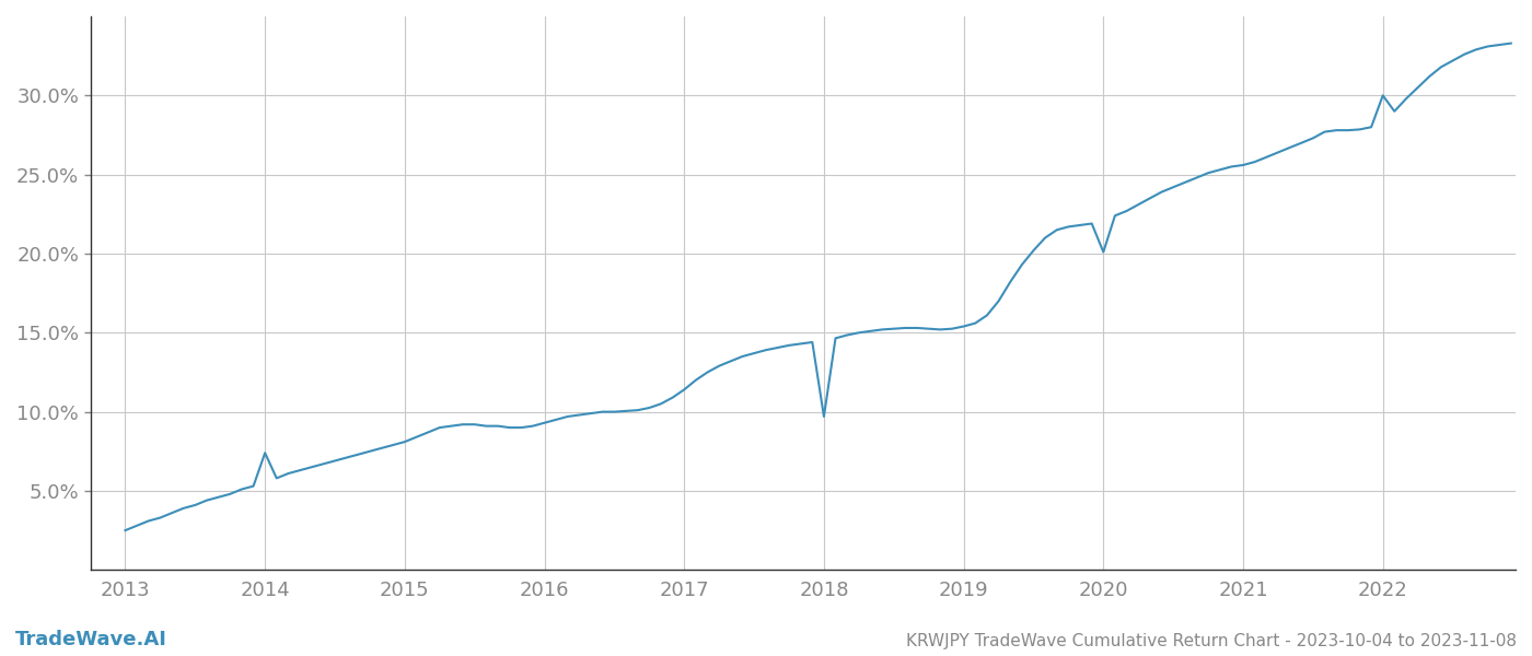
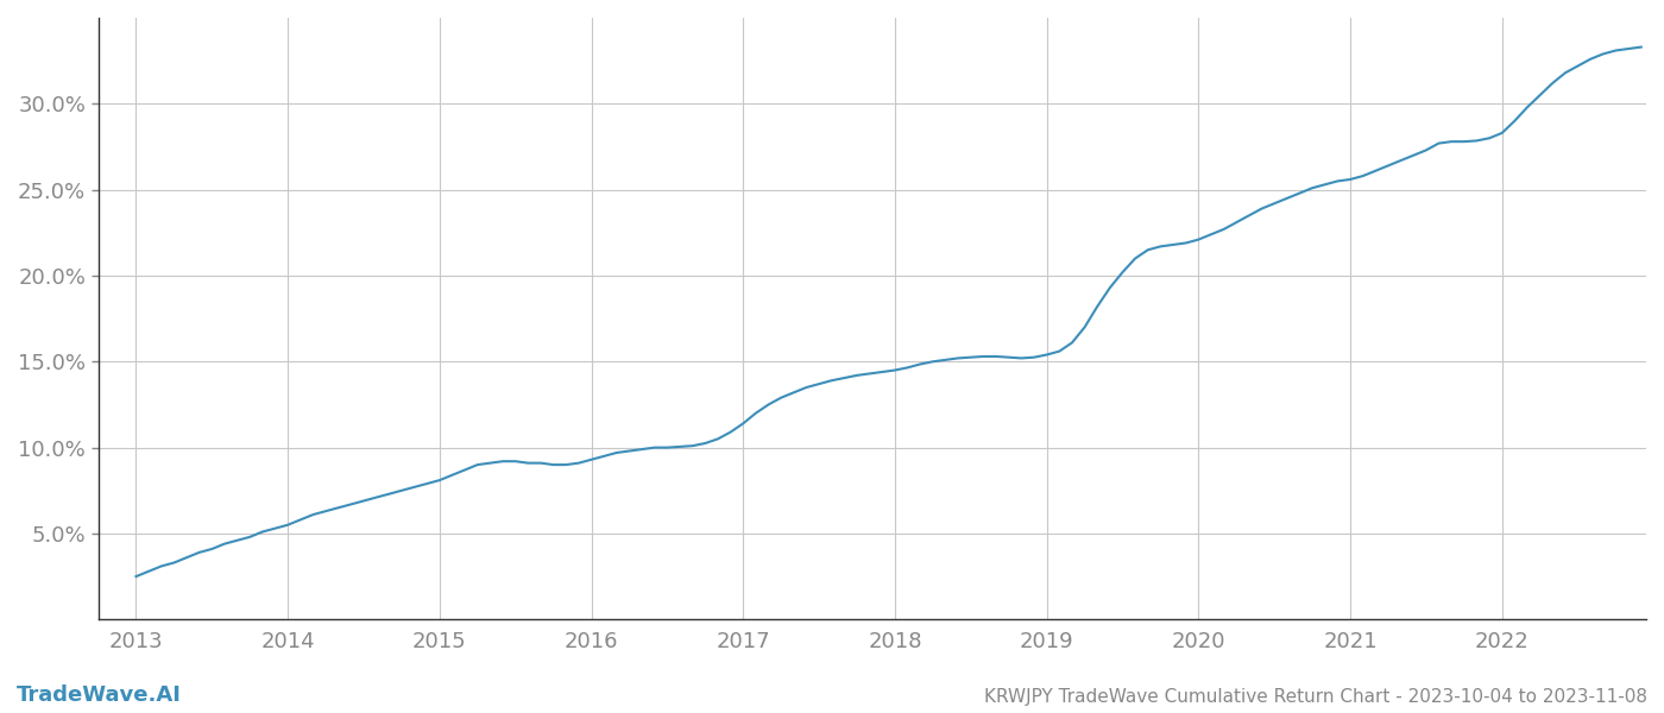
2014: 7.4% -> 5.5%
2018: 9.7% -> 14.5%
2020: 20.1% -> 22.1%
2022: 30.0% -> 28.3%
